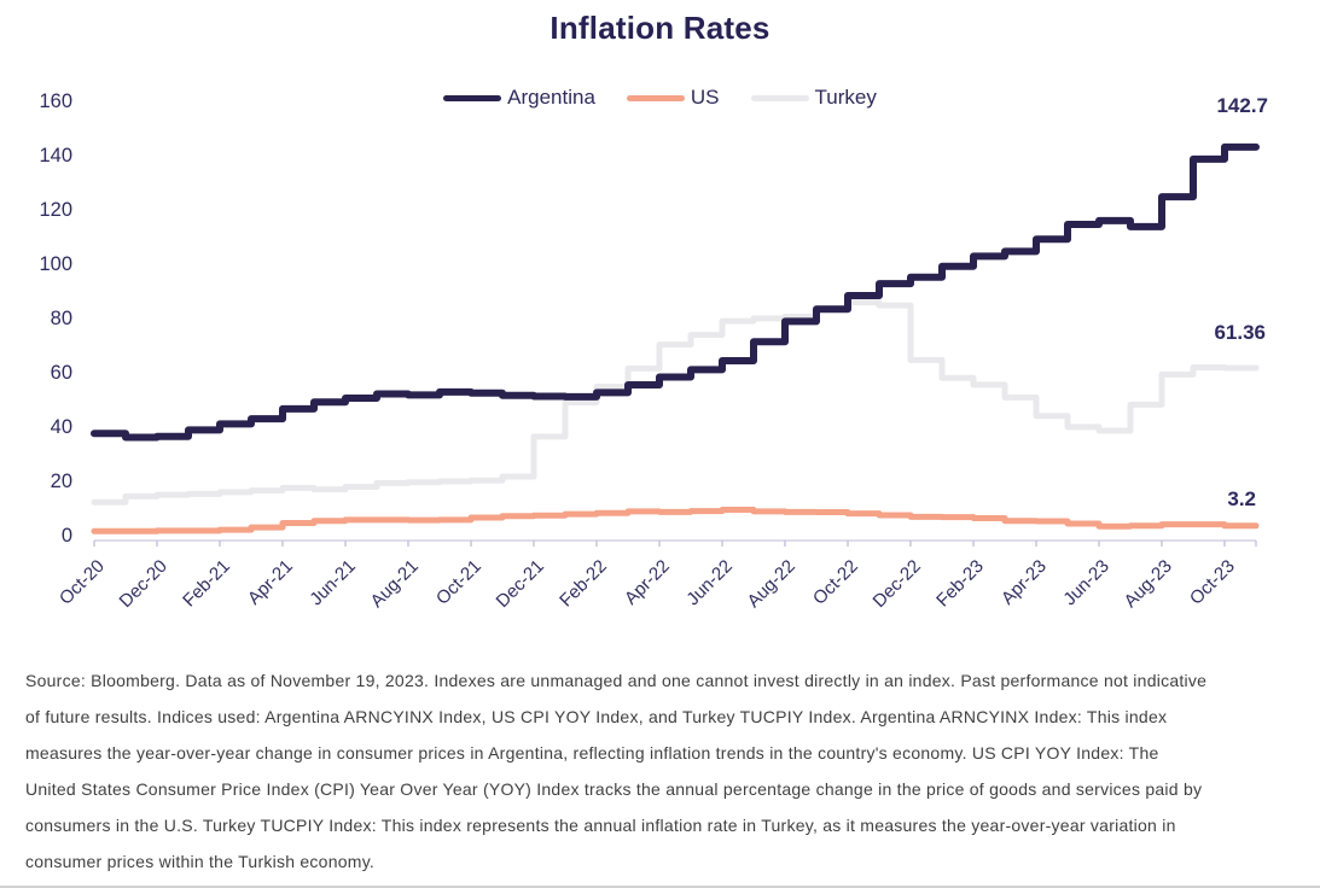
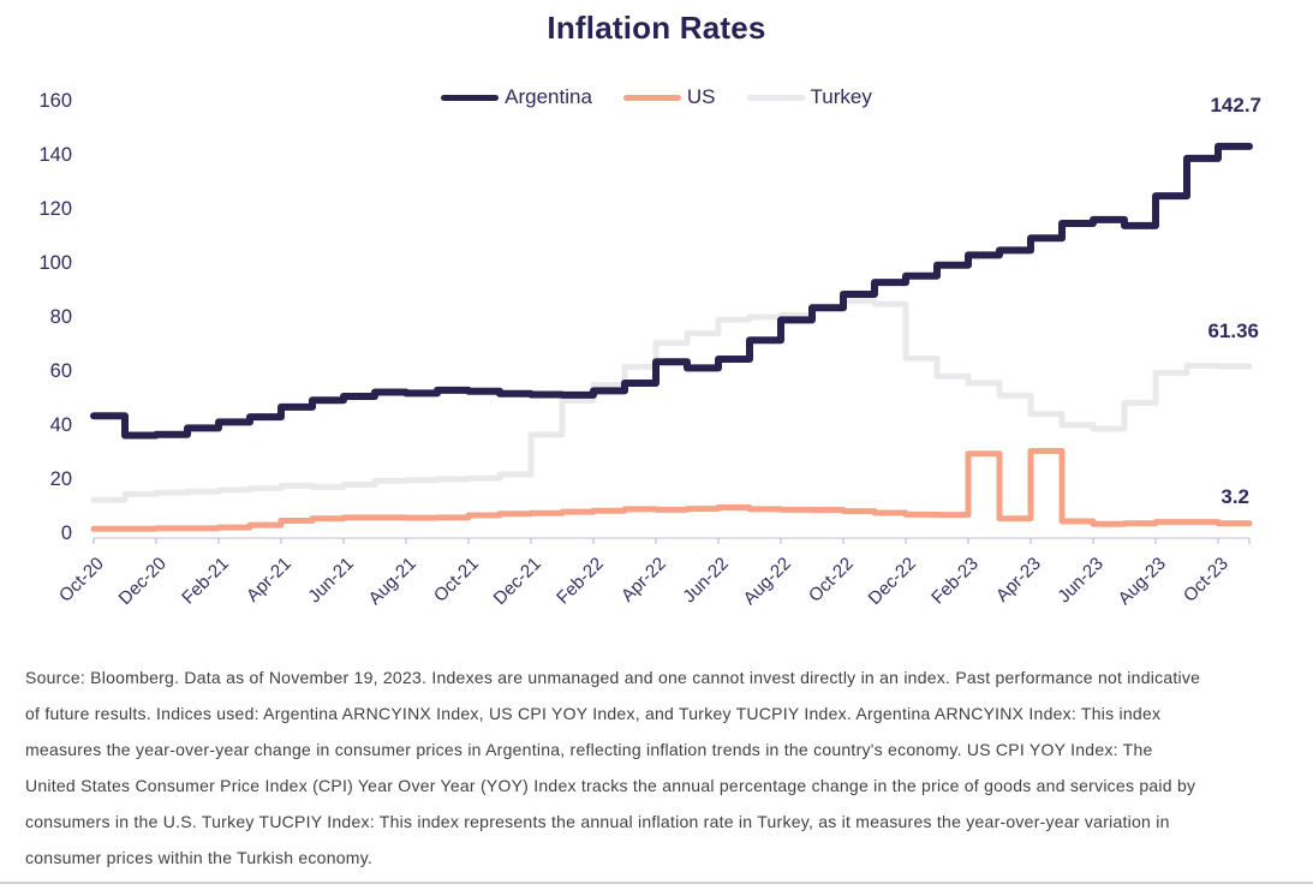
Argentina/Oct-20: 37 -> 43
Argentina/Apr-22: 58 -> 63
US/Feb-23: 6 -> 29
US/Apr-23: 5 -> 30
